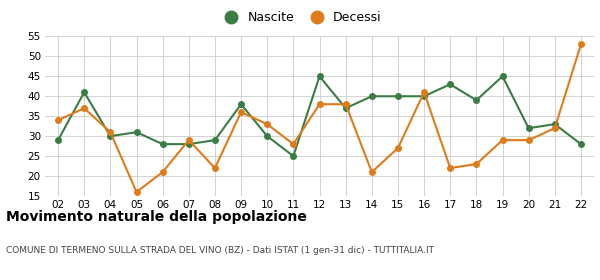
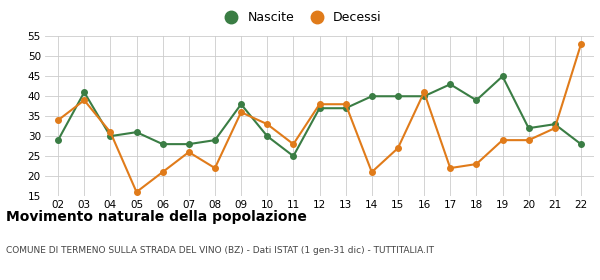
Decessi/03: 37 -> 39
Decessi/07: 29 -> 26
Nascite/12: 45 -> 37
